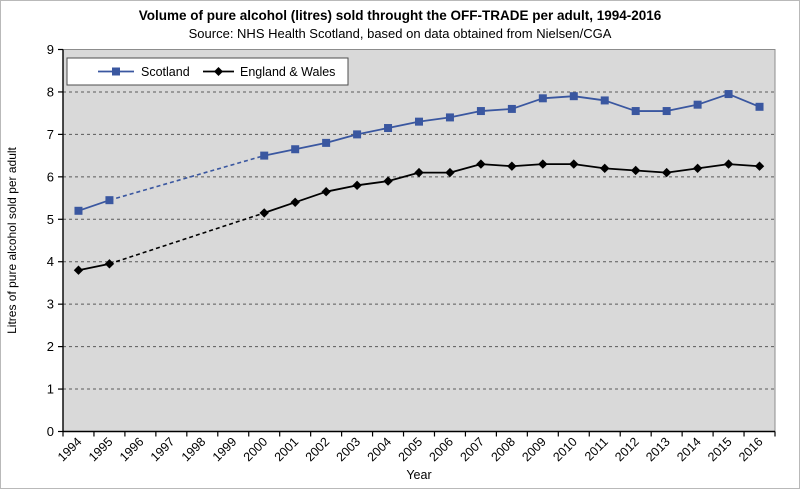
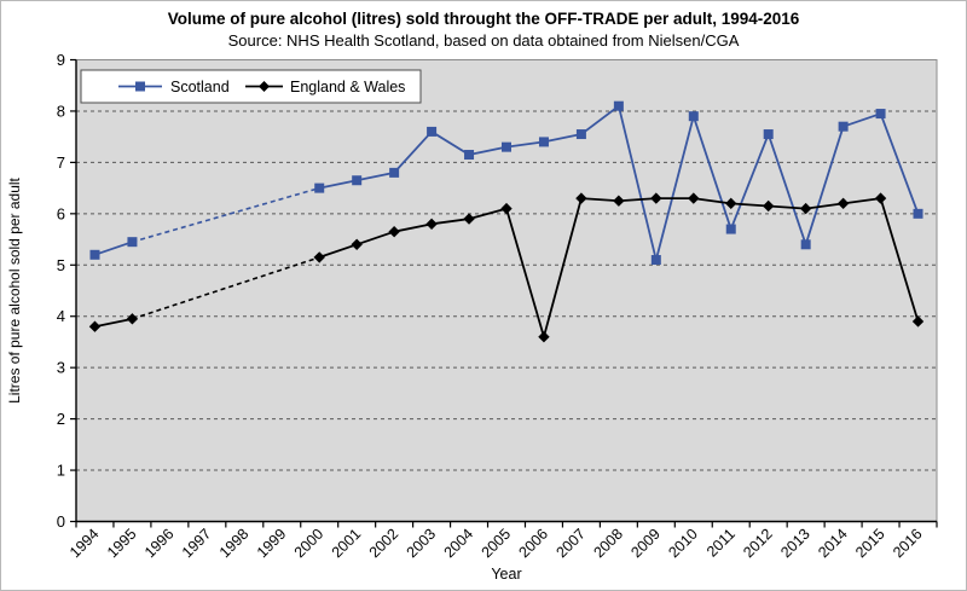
Scotland/2003: 7.0 -> 7.6
England & Wales/2006: 6.1 -> 3.6
Scotland/2008: 7.6 -> 8.1
Scotland/2009: 7.8 -> 5.1
Scotland/2011: 7.8 -> 5.7
Scotland/2013: 7.5 -> 5.4
Scotland/2016: 7.7 -> 6.0
England & Wales/2016: 6.2 -> 3.9
